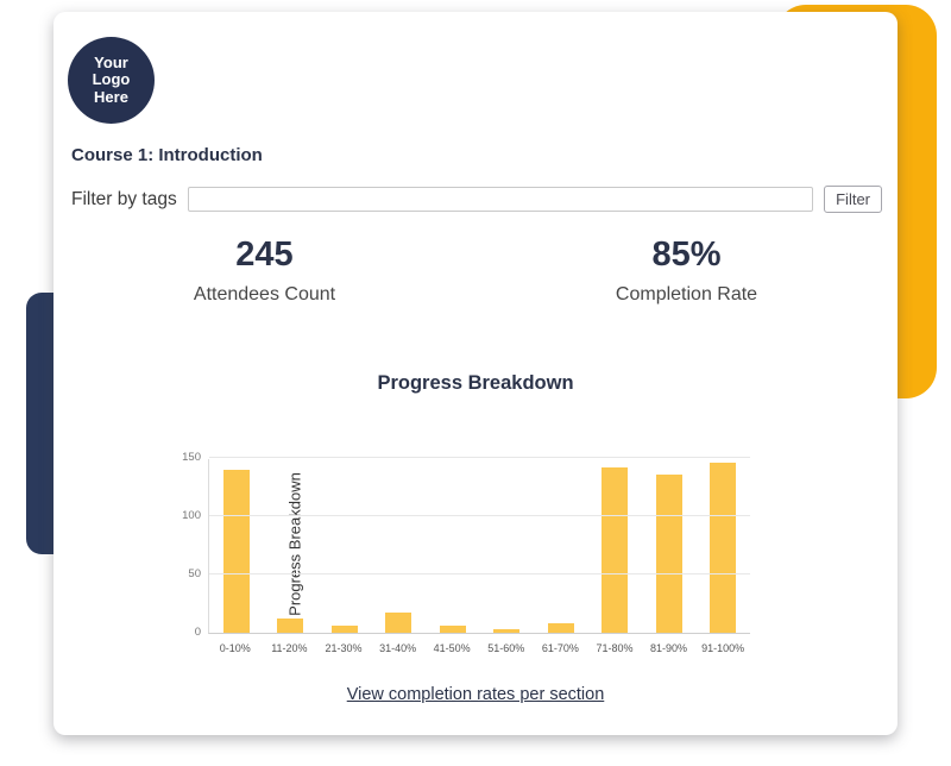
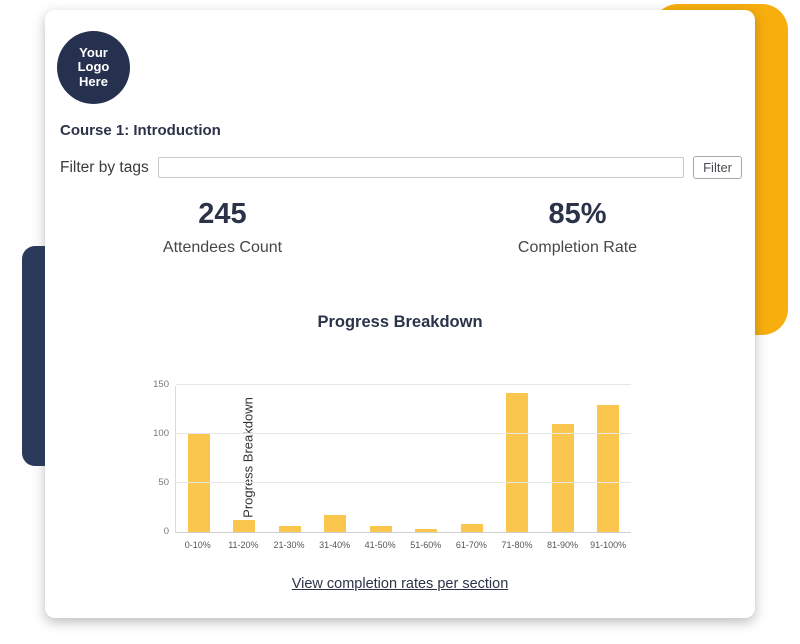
0-10%: 140 -> 100
81-90%: 140 -> 110
91-100%: 150 -> 130
